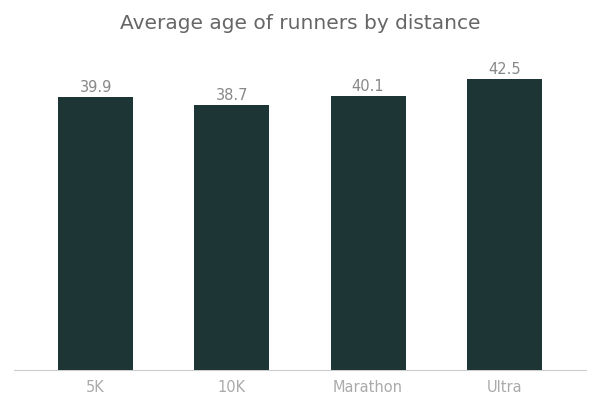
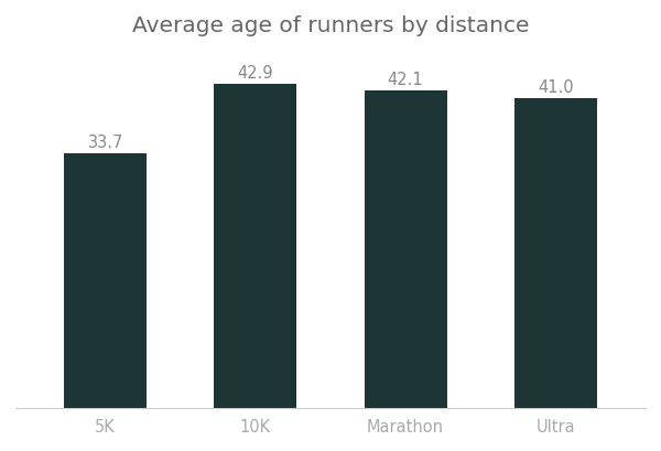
5K: 39.9 -> 33.7
10K: 38.7 -> 42.9
Marathon: 40.1 -> 42.1
Ultra: 42.5 -> 41.0
